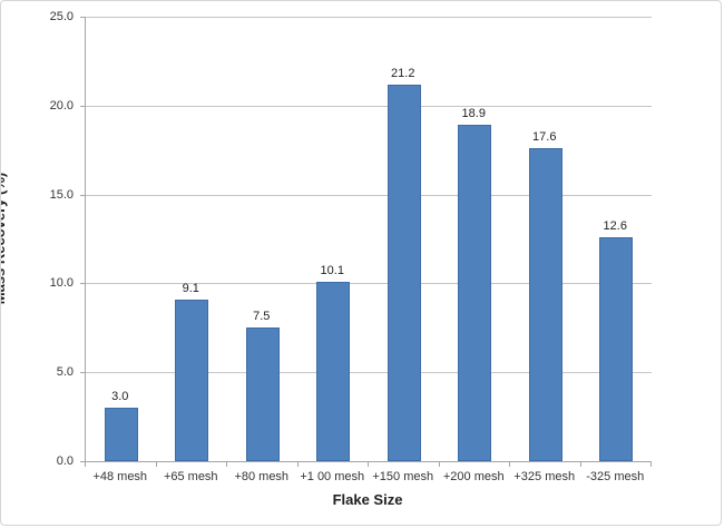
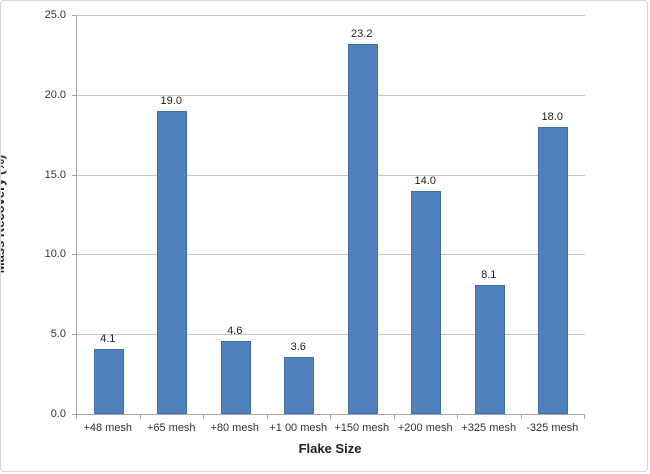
+48 mesh: 3.0 -> 4.1
+65 mesh: 9.1 -> 19.0
+80 mesh: 7.5 -> 4.6
+1 00 mesh: 10.1 -> 3.6
+150 mesh: 21.2 -> 23.2
+200 mesh: 18.9 -> 14.0
+325 mesh: 17.6 -> 8.1
-325 mesh: 12.6 -> 18.0
